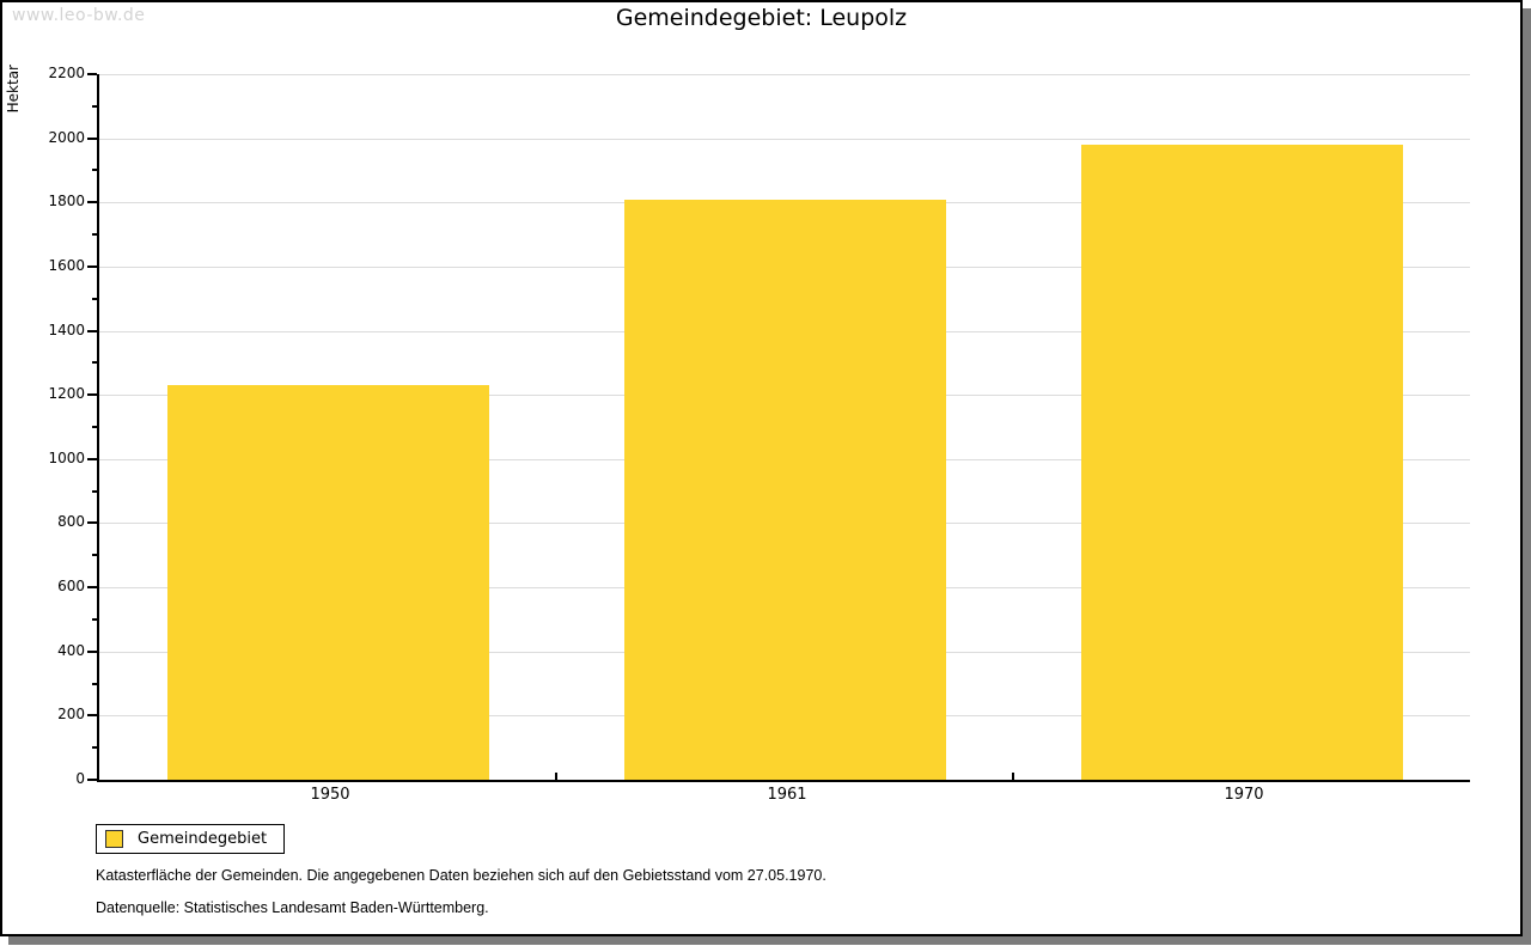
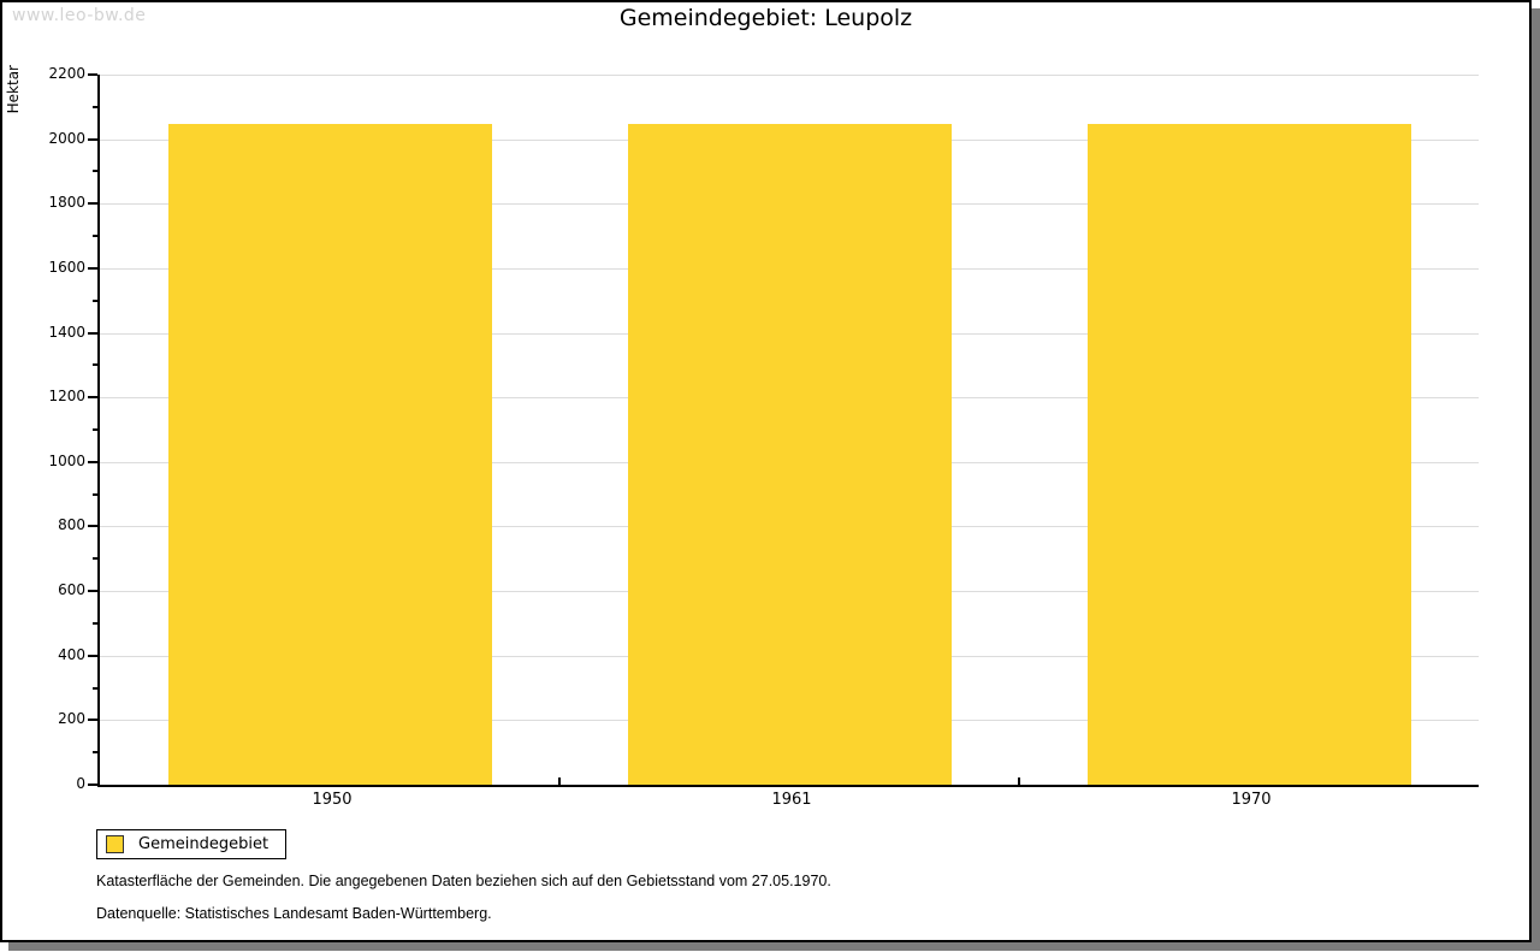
1950: 1230 -> 2050
1961: 1810 -> 2050
1970: 1980 -> 2050
